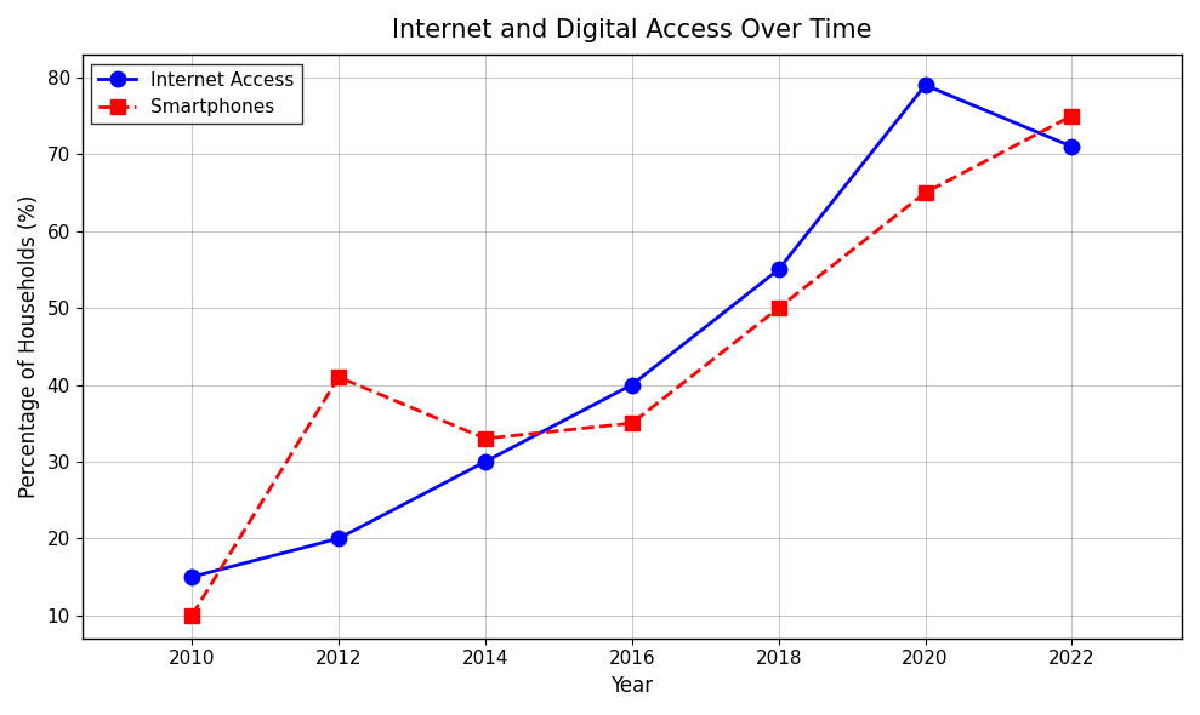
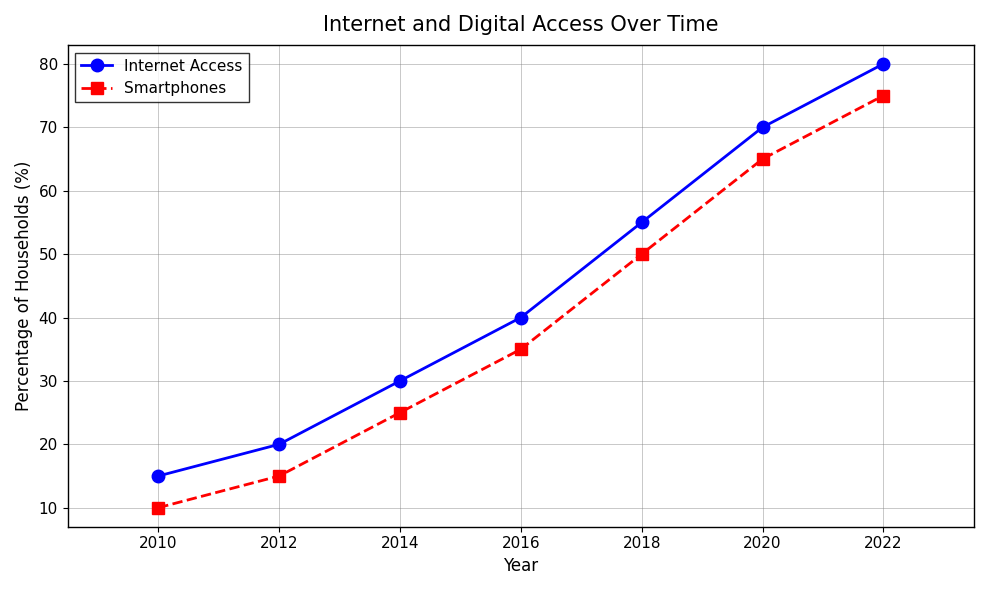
Smartphones/2012: 41 -> 15
Smartphones/2014: 33 -> 25
Internet Access/2020: 79 -> 70
Internet Access/2022: 71 -> 80
